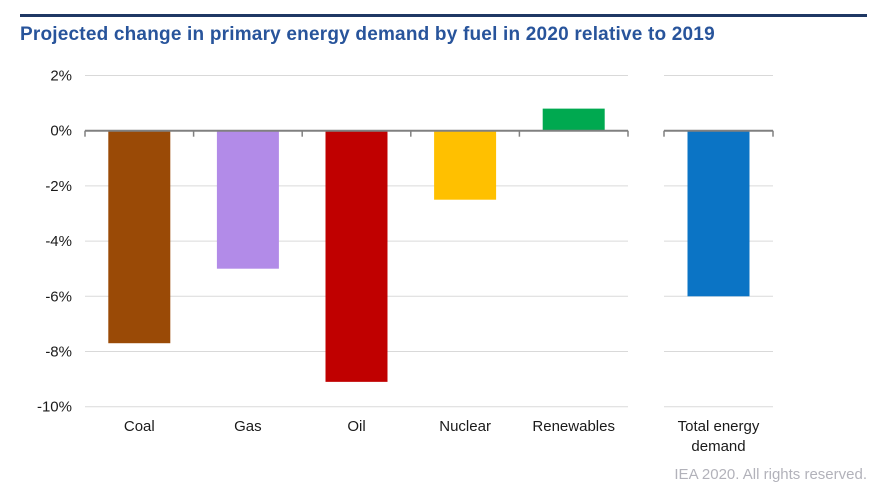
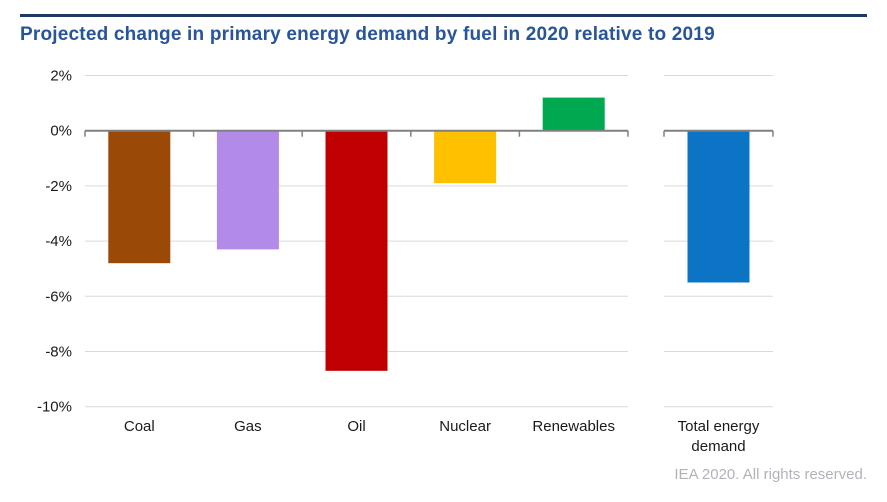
Coal: -7.7% -> -4.8%
Gas: -5.0% -> -4.3%
Oil: -9.1% -> -8.7%
Nuclear: -2.5% -> -1.9%
Renewables: 0.8% -> 1.2%
Total energy demand: -6.0% -> -5.5%
